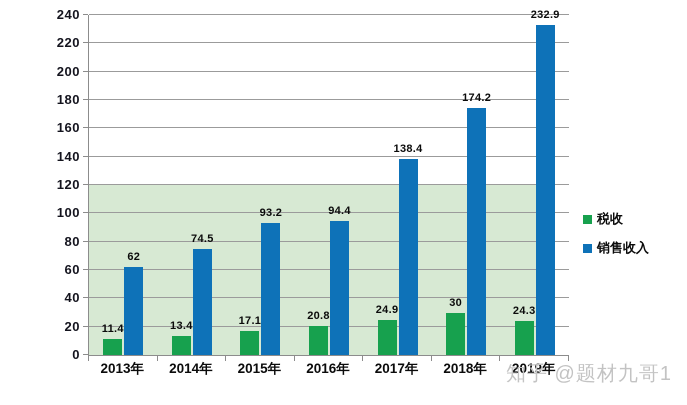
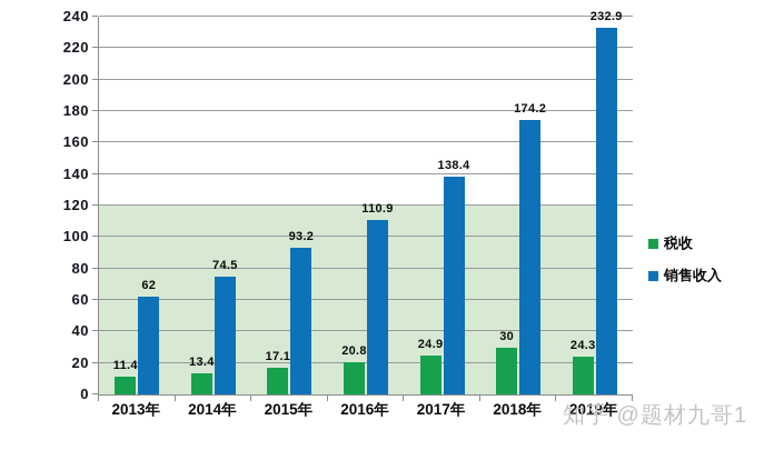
销售收入/2016年: 94.4 -> 110.9
